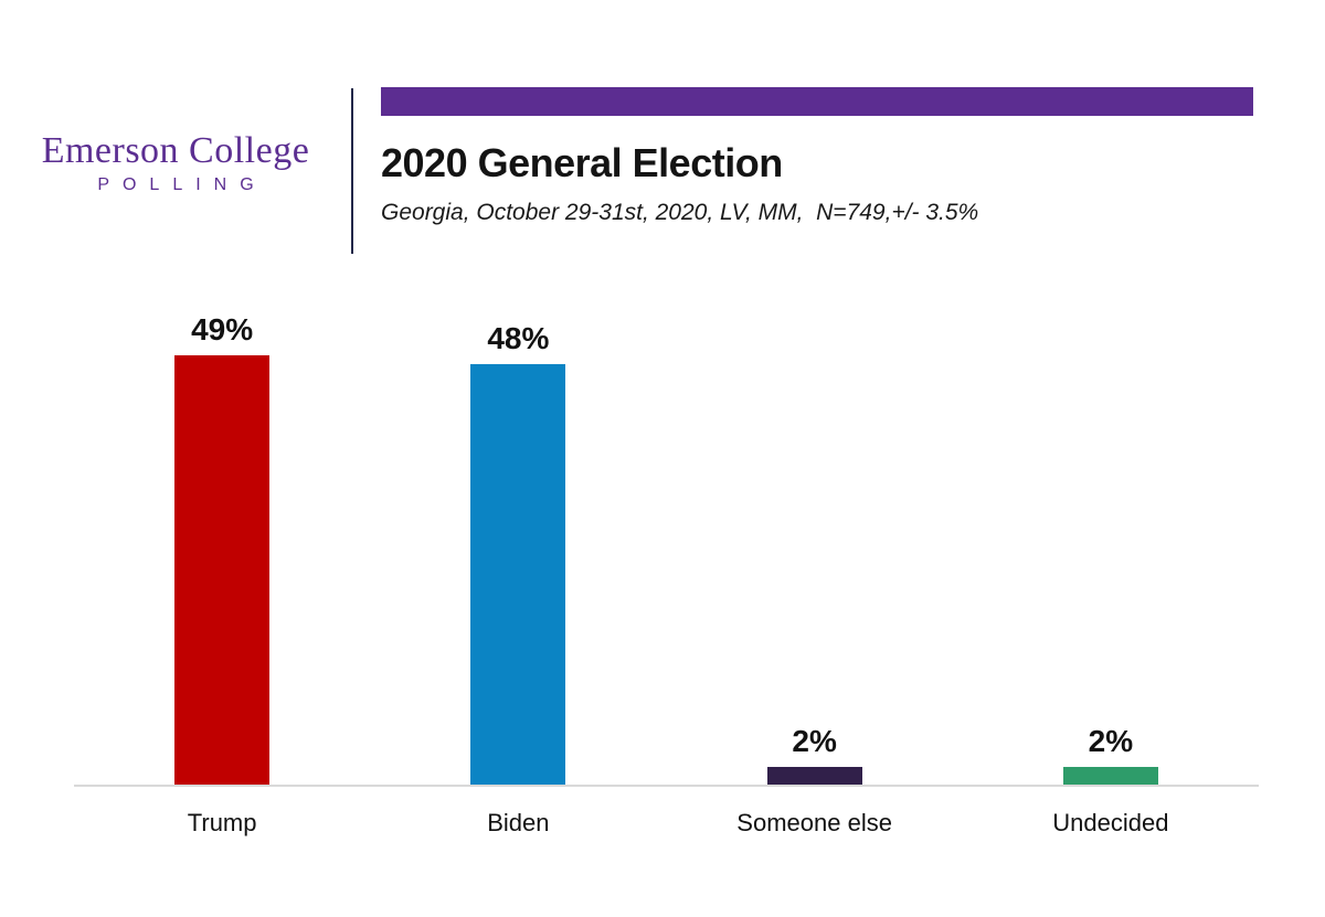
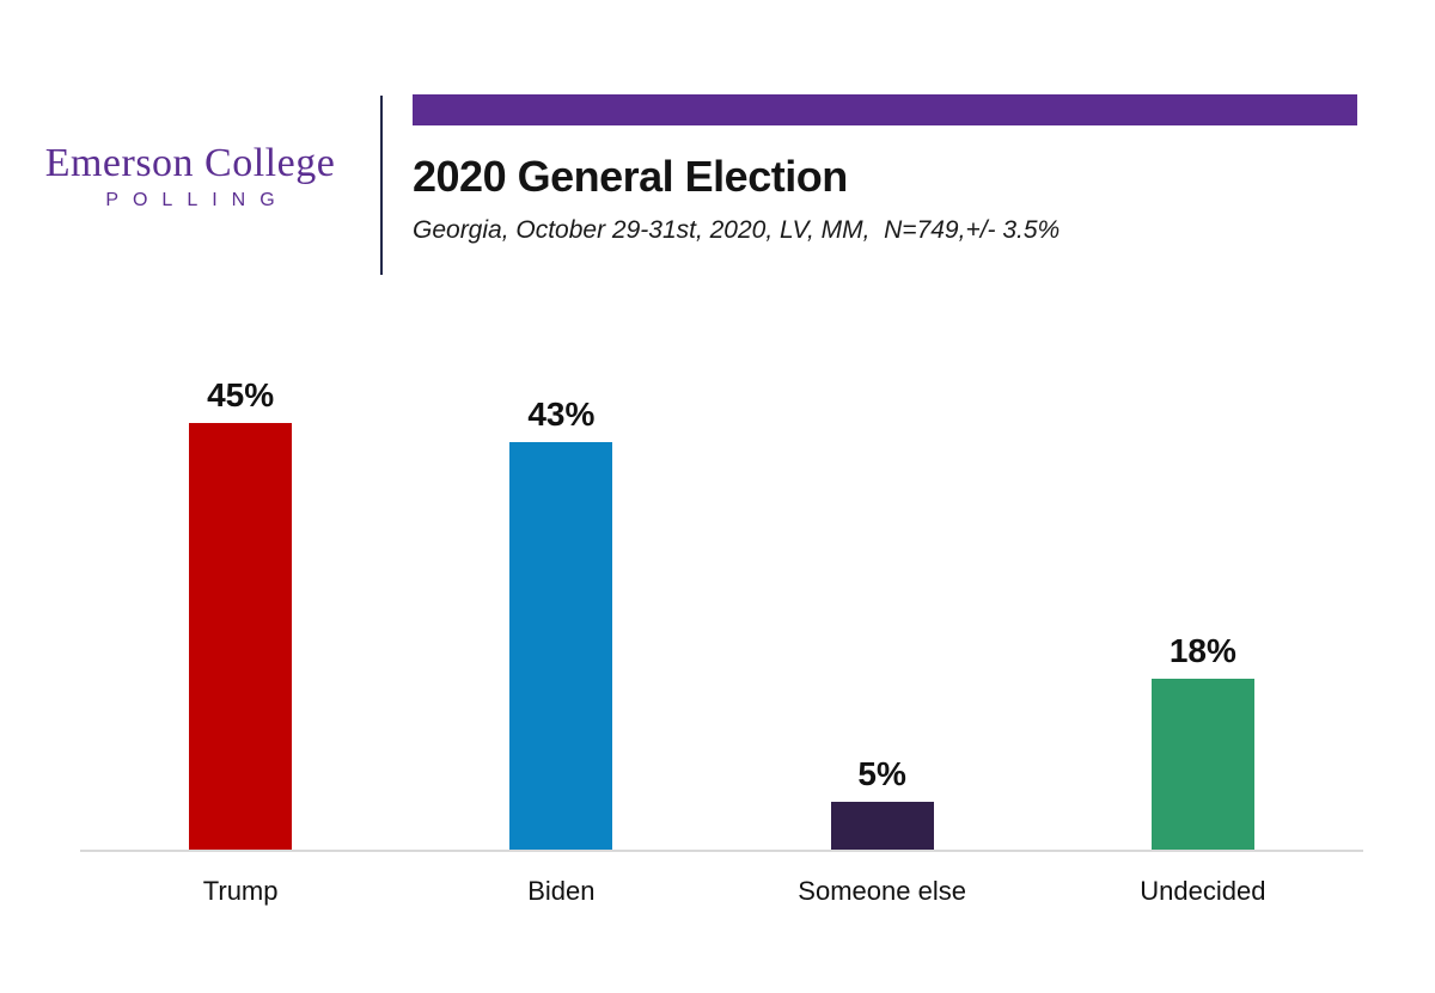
Trump: 49% -> 45%
Biden: 48% -> 43%
Someone else: 2% -> 5%
Undecided: 2% -> 18%
